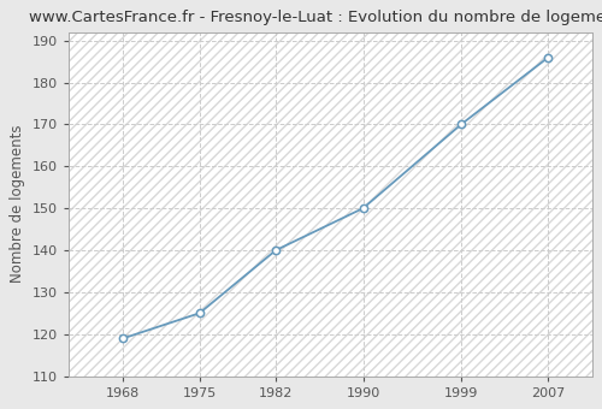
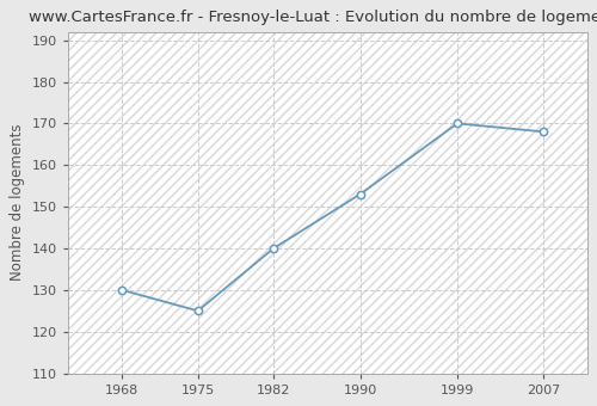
1968: 119 -> 130
1990: 150 -> 153
2007: 186 -> 168
